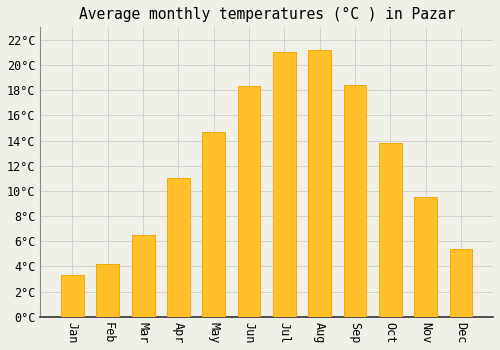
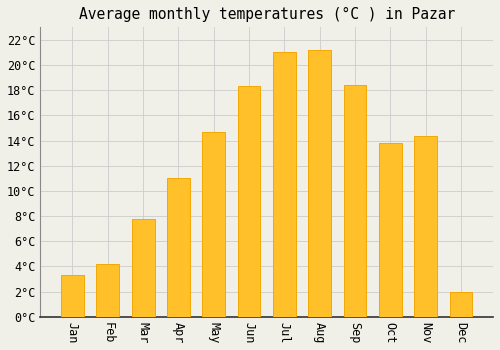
Mar: 6.5°C -> 7.8°C
Nov: 9.5°C -> 14.4°C
Dec: 5.4°C -> 2.0°C
